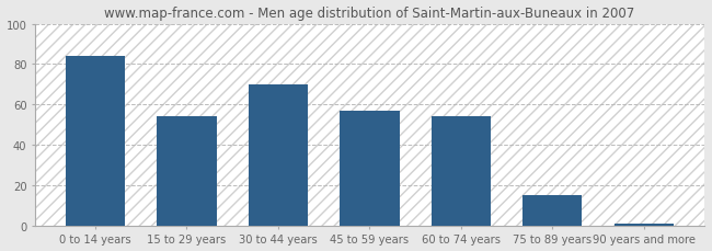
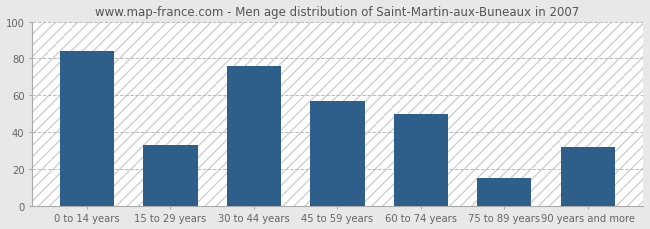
15 to 29 years: 54 -> 33
30 to 44 years: 70 -> 76
60 to 74 years: 54 -> 50
90 years and more: 1 -> 32
